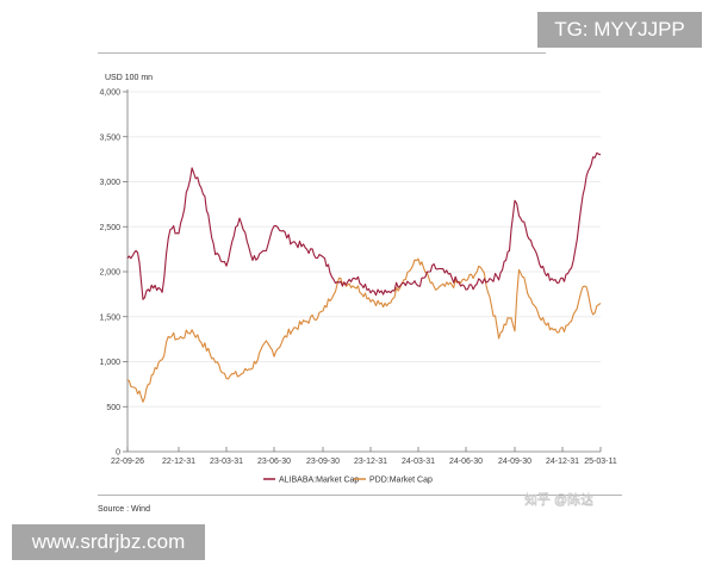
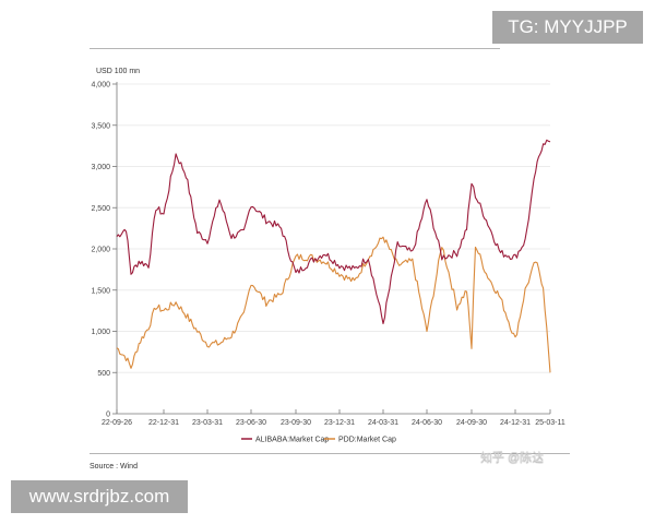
PDD:Market Cap/23-06-30: 1100 -> 1600
ALIBABA:Market Cap/23-09-30: 2200 -> 1700
PDD:Market Cap/23-09-30: 1600 -> 1900
ALIBABA:Market Cap/24-03-31: 1800 -> 1100
ALIBABA:Market Cap/24-06-30: 1800 -> 2600
PDD:Market Cap/24-06-30: 1900 -> 1000
PDD:Market Cap/24-09-30: 1400 -> 800
PDD:Market Cap/24-12-31: 1400 -> 900
PDD:Market Cap/25-03-11: 1600 -> 500
